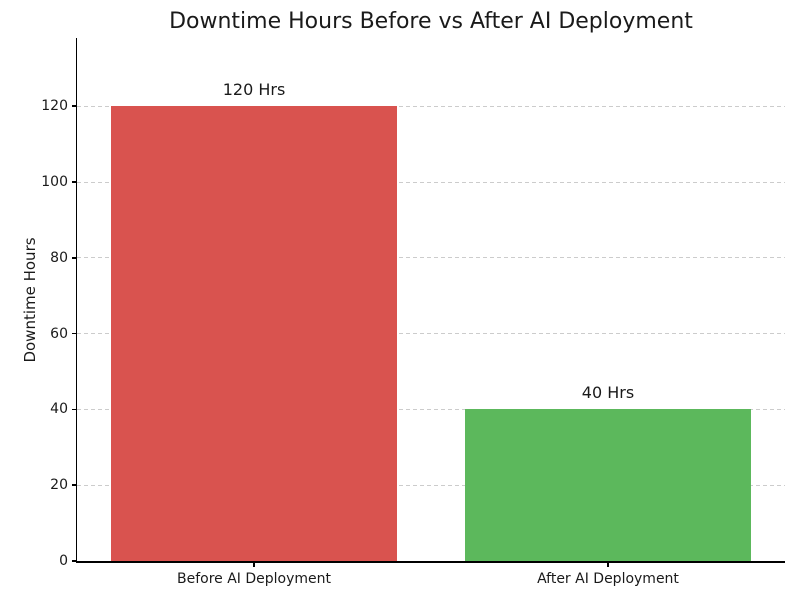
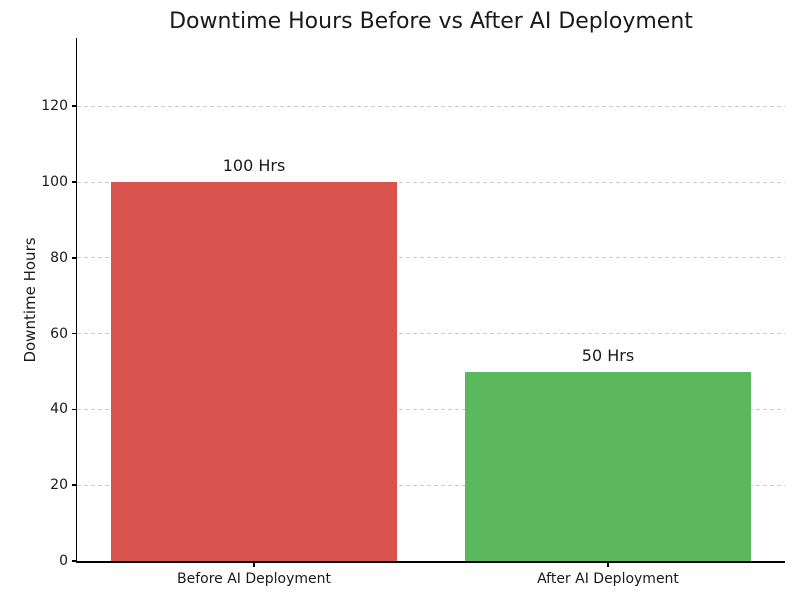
Before AI Deployment: 120 -> 100
After AI Deployment: 40 -> 50
